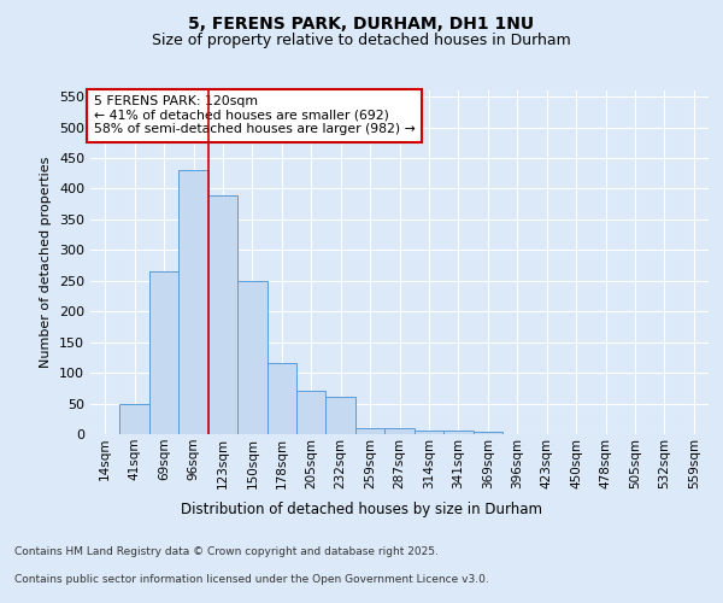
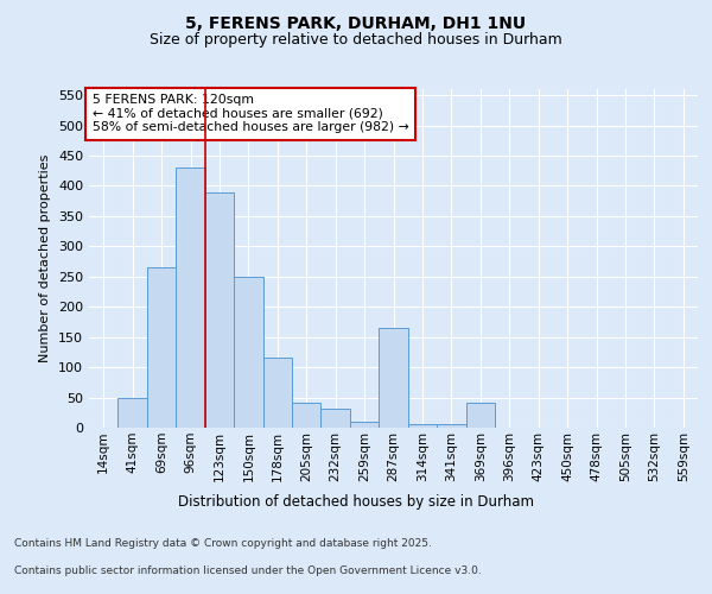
205sqm: 70 -> 42
232sqm: 60 -> 32
287sqm: 10 -> 166
369sqm: 3 -> 42
